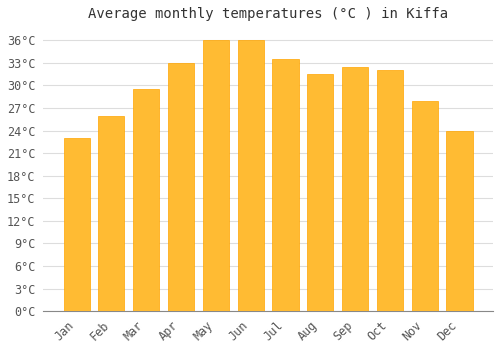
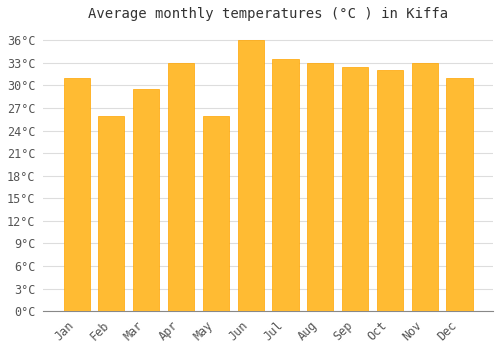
Jan: 23.0°C -> 31.0°C
May: 36.0°C -> 26.0°C
Aug: 31.5°C -> 33.0°C
Nov: 28.0°C -> 33.0°C
Dec: 24.0°C -> 31.0°C
